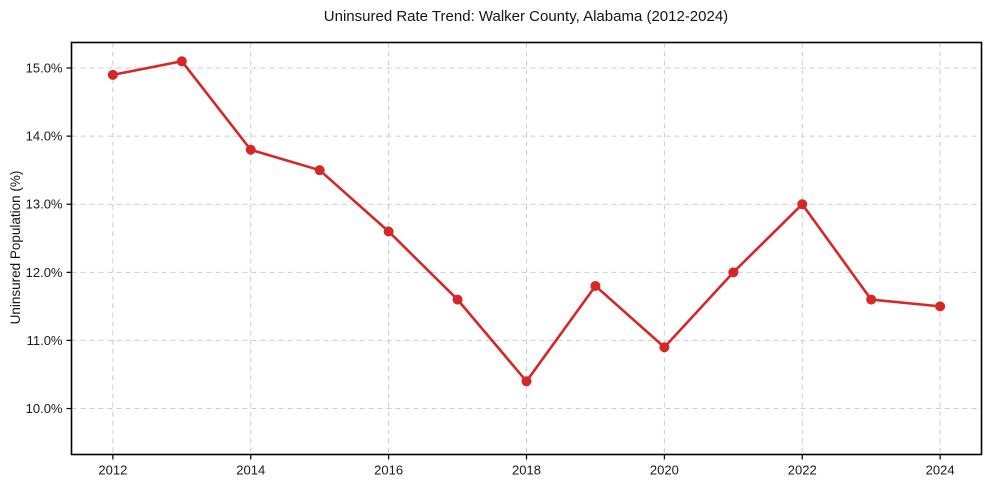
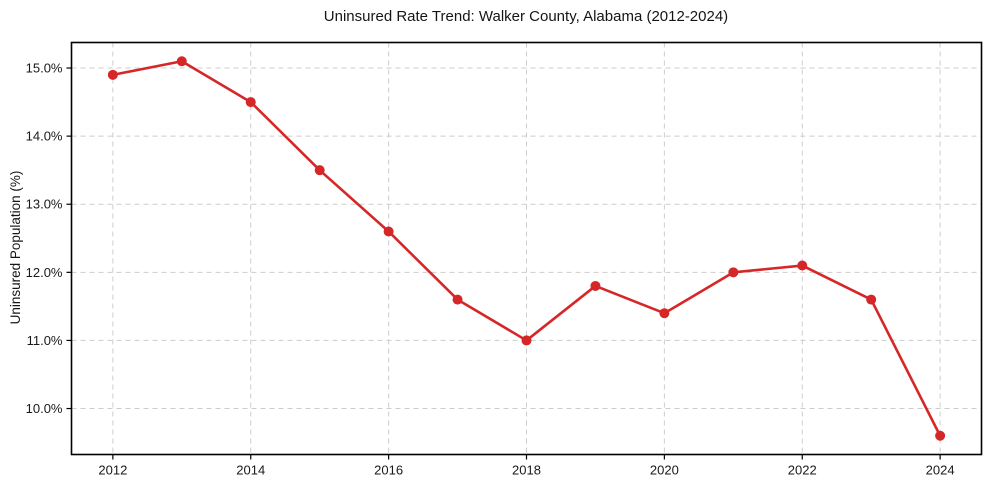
2014: 13.8% -> 14.5%
2018: 10.4% -> 11.0%
2020: 10.9% -> 11.4%
2022: 13.0% -> 12.1%
2024: 11.5% -> 9.6%
